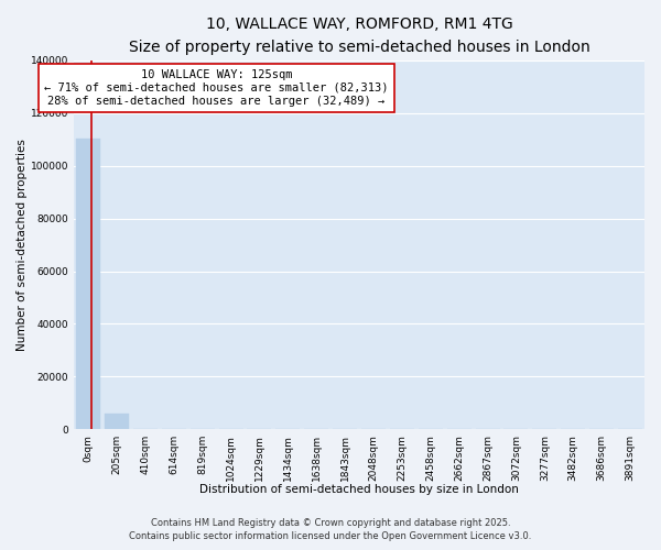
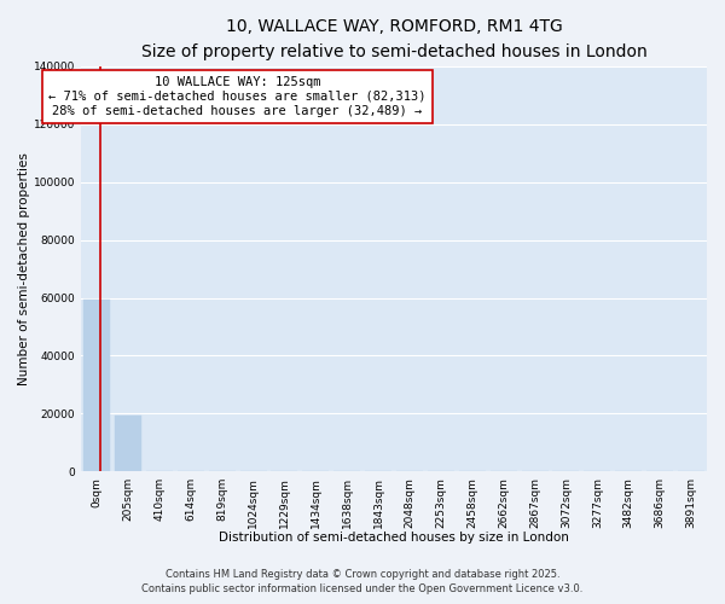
0sqm: 110500 -> 59500
205sqm: 6000 -> 19500
